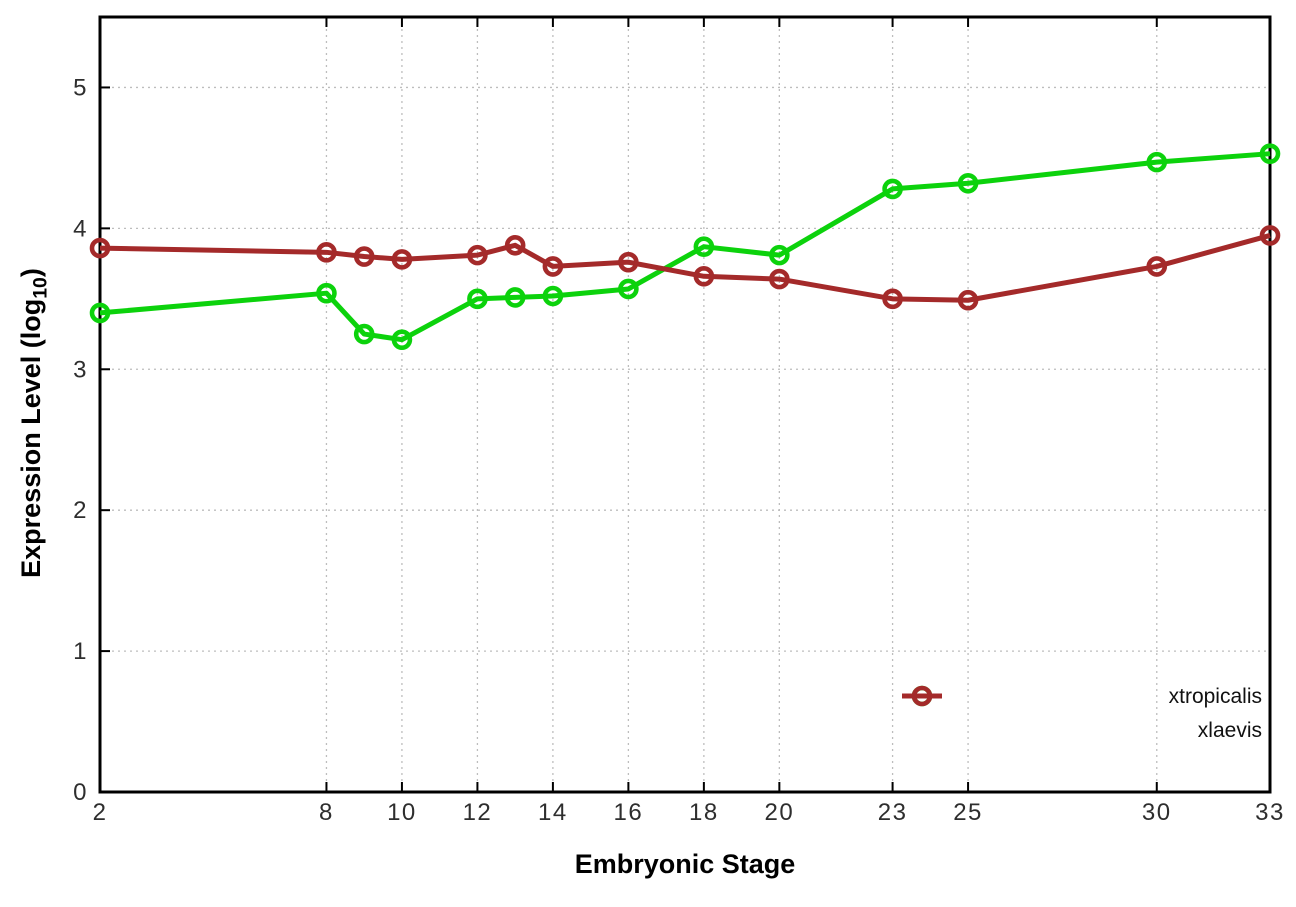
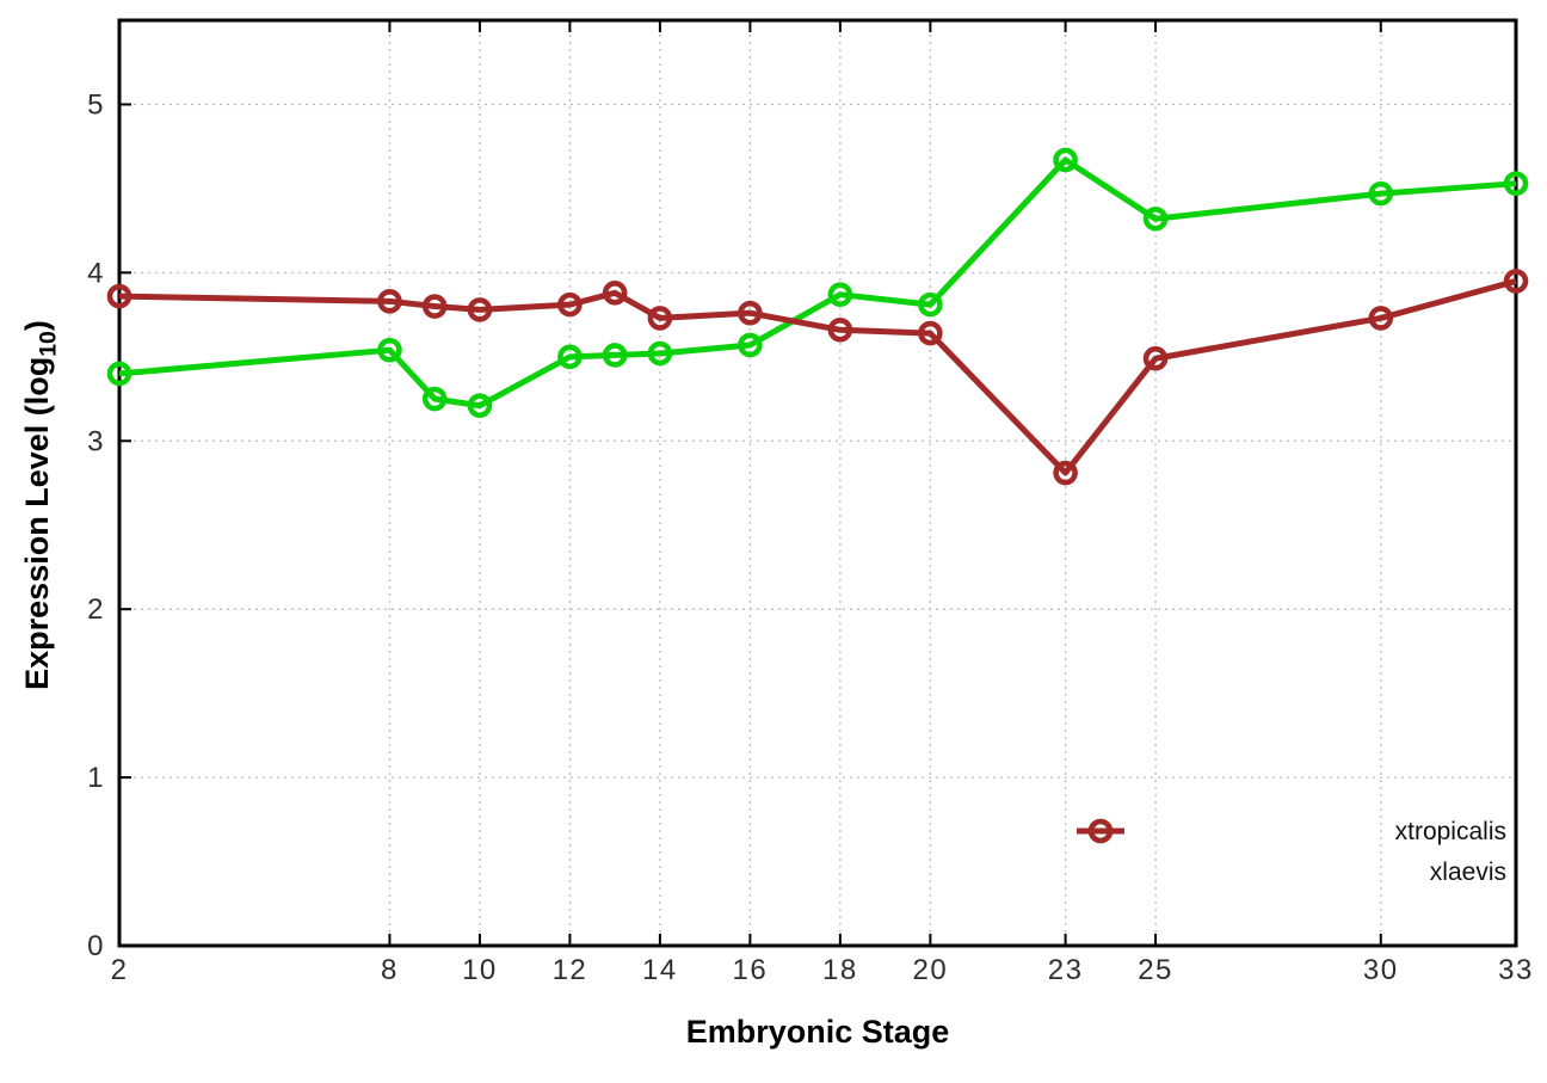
xtropicalis/23: 4.28 -> 4.67
xlaevis/23: 3.50 -> 2.81
